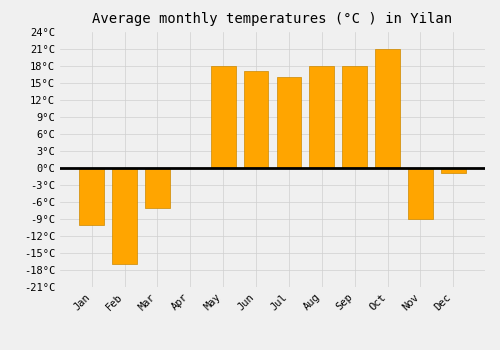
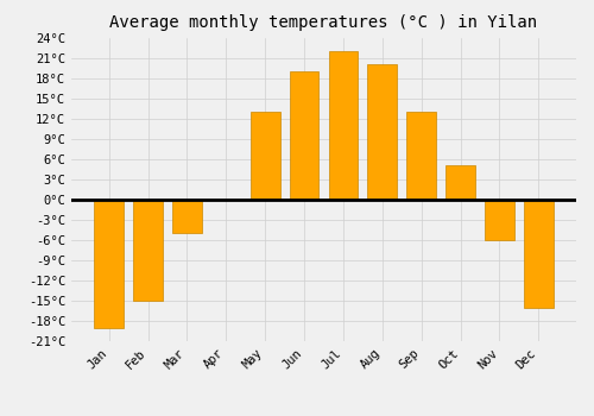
Jan: -10°C -> -19°C
Feb: -17°C -> -15°C
Mar: -7°C -> -5°C
May: 18°C -> 13°C
Jun: 17°C -> 19°C
Jul: 16°C -> 22°C
Aug: 18°C -> 20°C
Sep: 18°C -> 13°C
Oct: 21°C -> 5°C
Nov: -9°C -> -6°C
Dec: -1°C -> -16°C
